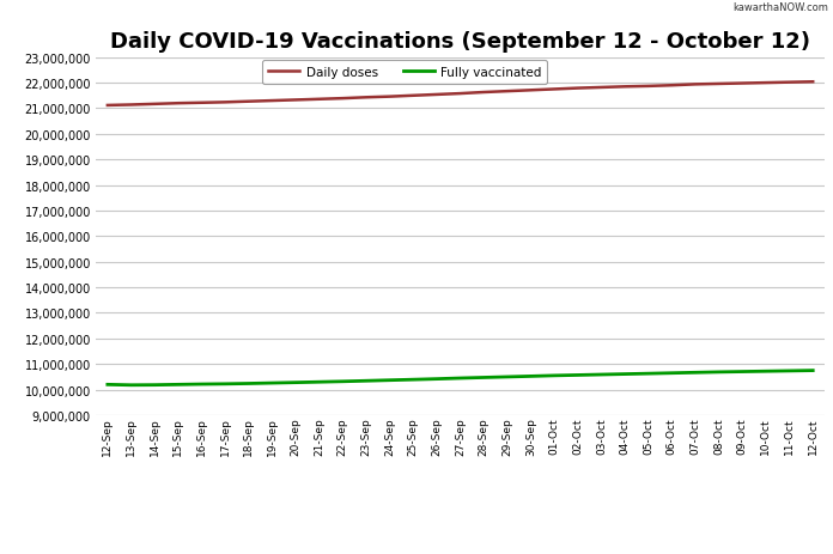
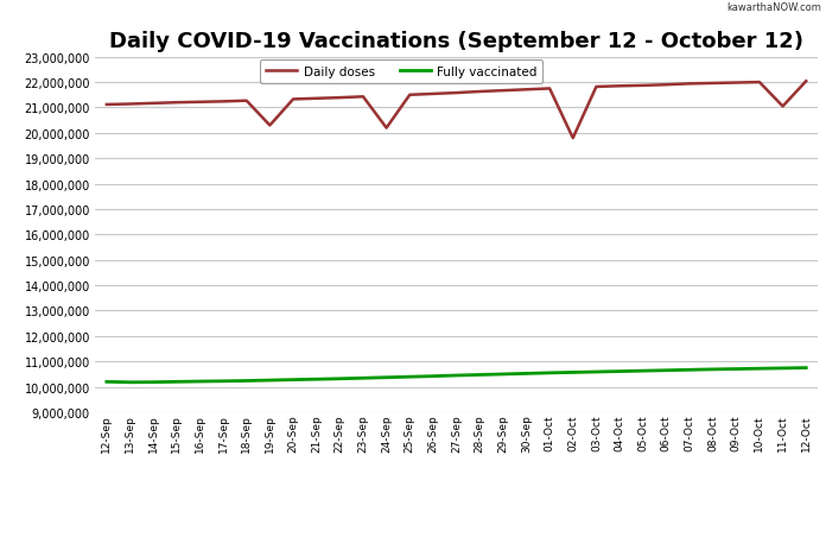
Daily doses/19-Sep: 21,300,000 -> 20,300,000
Daily doses/24-Sep: 21,460,000 -> 20,200,000
Daily doses/02-Oct: 21,790,000 -> 19,800,000
Daily doses/11-Oct: 22,020,000 -> 21,050,000
